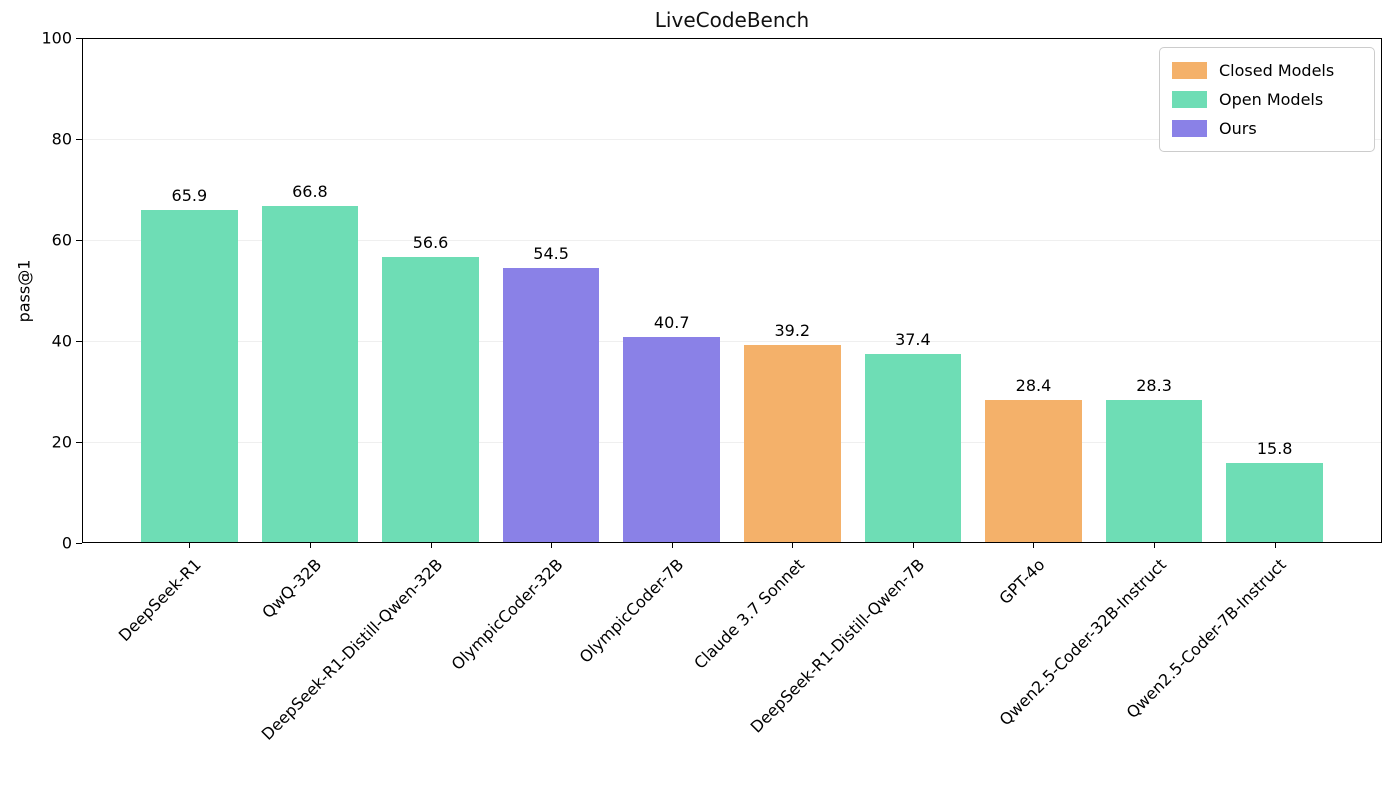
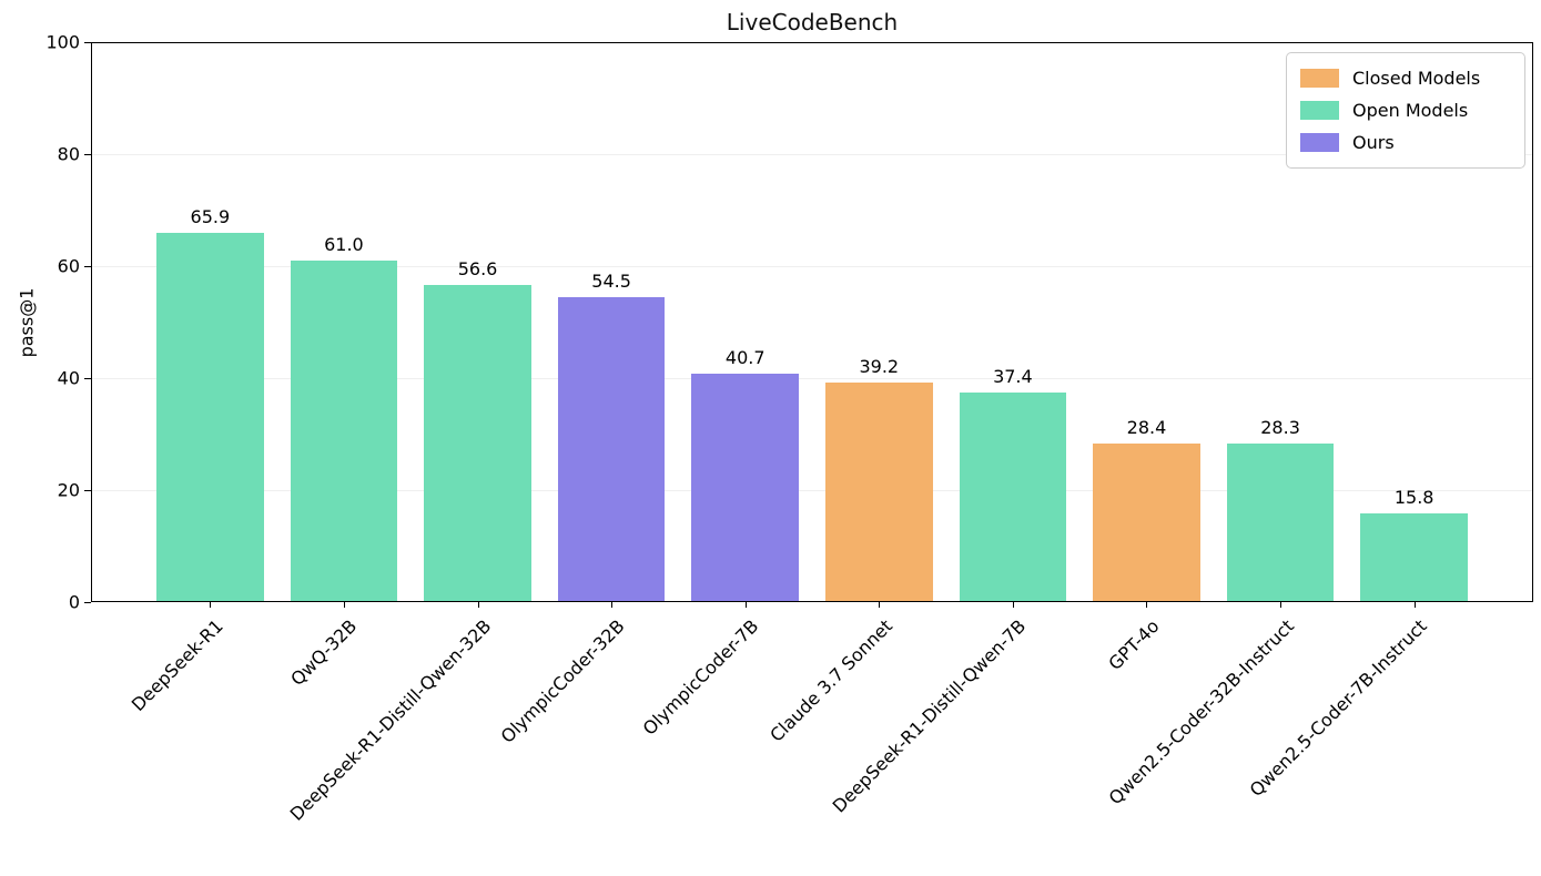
QwQ-32B: 66.8 -> 61.0
